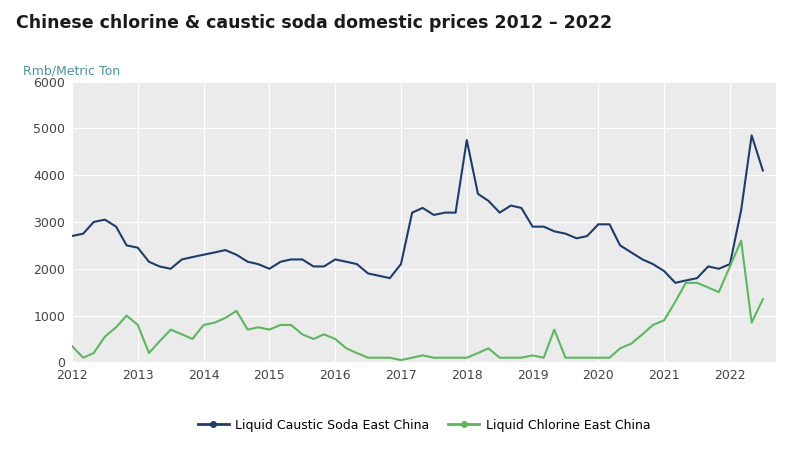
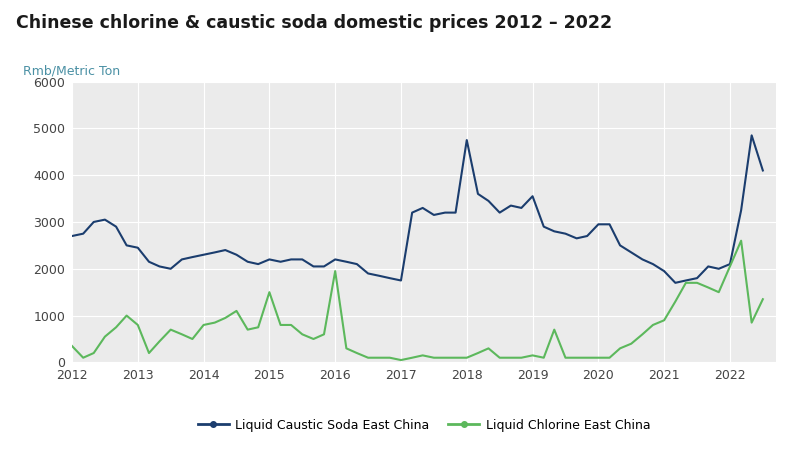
Liquid Caustic Soda East China/2015: 2000 -> 2200
Liquid Chlorine East China/2015: 700 -> 1500
Liquid Chlorine East China/2016: 500 -> 1950
Liquid Caustic Soda East China/2017: 2100 -> 1750
Liquid Caustic Soda East China/2019: 2900 -> 3550
